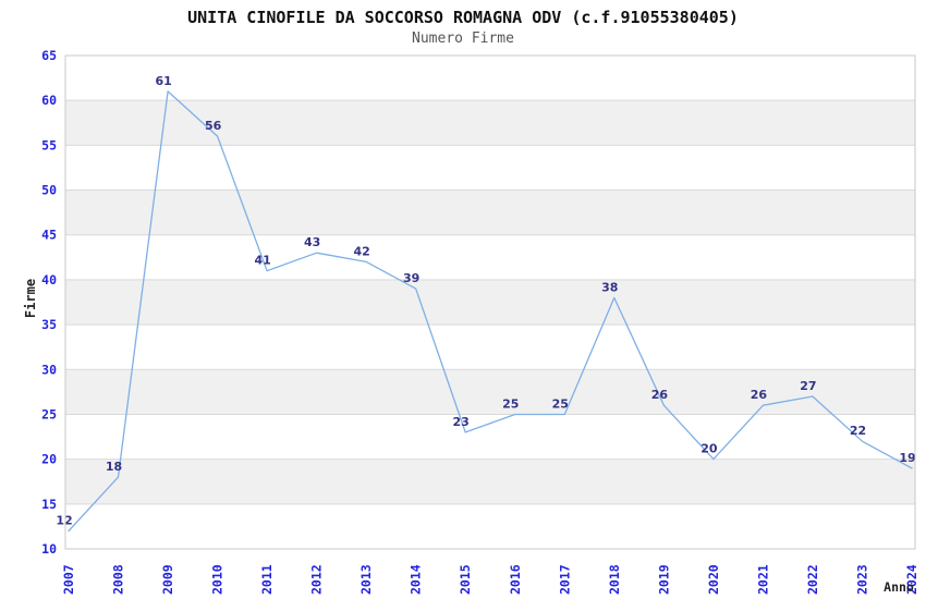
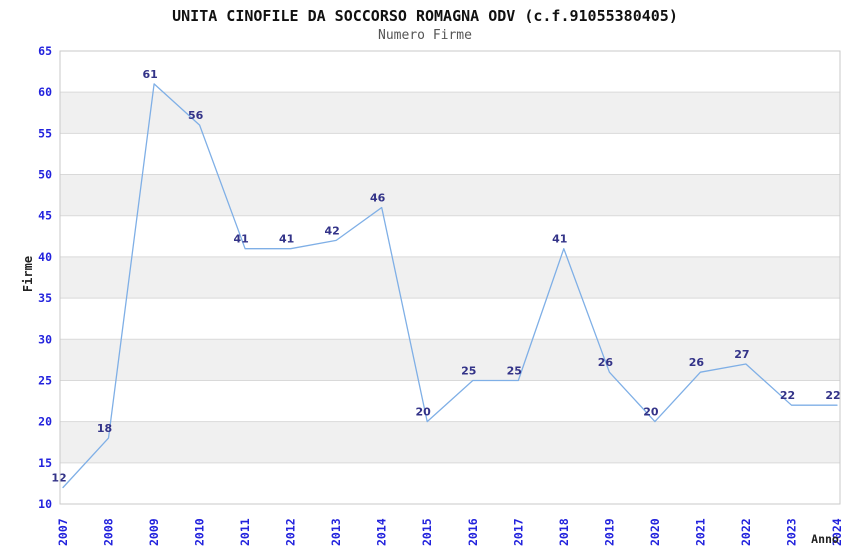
2012: 43 -> 41
2014: 39 -> 46
2015: 23 -> 20
2018: 38 -> 41
2024: 19 -> 22
